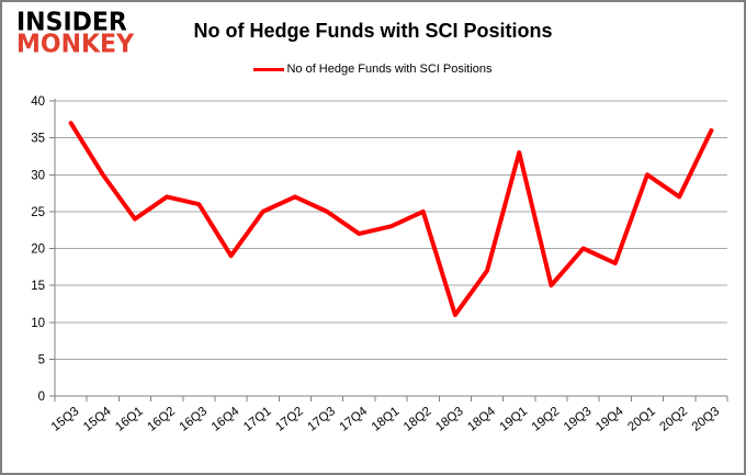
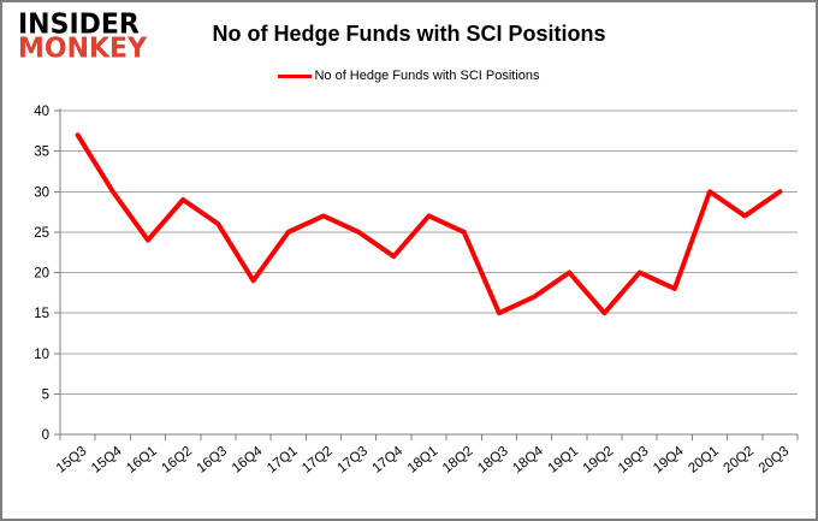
16Q2: 27 -> 29
18Q1: 23 -> 27
18Q3: 11 -> 15
19Q1: 33 -> 20
20Q3: 36 -> 30
